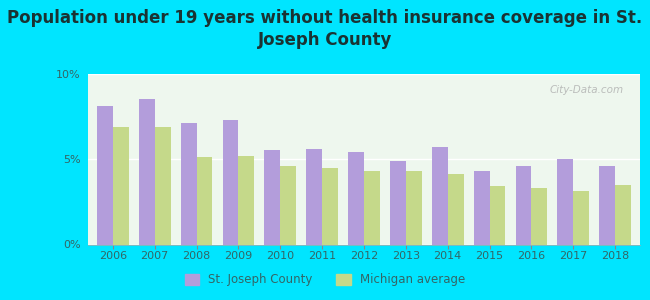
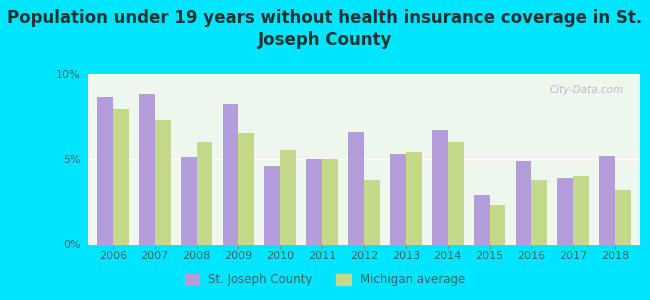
St. Joseph County/2006: 8.1% -> 8.6%
Michigan average/2006: 6.9% -> 7.9%
St. Joseph County/2007: 8.5% -> 8.8%
Michigan average/2007: 6.9% -> 7.3%
St. Joseph County/2008: 7.1% -> 5.1%
Michigan average/2008: 5.1% -> 6.0%
St. Joseph County/2009: 7.3% -> 8.2%
Michigan average/2009: 5.2% -> 6.5%
St. Joseph County/2010: 5.5% -> 4.6%
Michigan average/2010: 4.6% -> 5.5%
St. Joseph County/2011: 5.6% -> 5.0%
Michigan average/2011: 4.5% -> 5.0%
St. Joseph County/2012: 5.4% -> 6.6%
Michigan average/2012: 4.3% -> 3.8%
St. Joseph County/2013: 4.9% -> 5.3%
Michigan average/2013: 4.3% -> 5.4%
St. Joseph County/2014: 5.7% -> 6.7%
Michigan average/2014: 4.1% -> 6.0%
St. Joseph County/2015: 4.3% -> 2.9%
Michigan average/2015: 3.4% -> 2.3%
St. Joseph County/2016: 4.6% -> 4.9%
Michigan average/2016: 3.3% -> 3.8%
St. Joseph County/2017: 5.0% -> 3.9%
Michigan average/2017: 3.1% -> 4.0%
St. Joseph County/2018: 4.6% -> 5.2%
Michigan average/2018: 3.5% -> 3.2%
